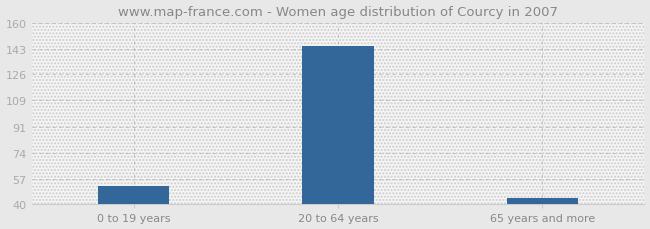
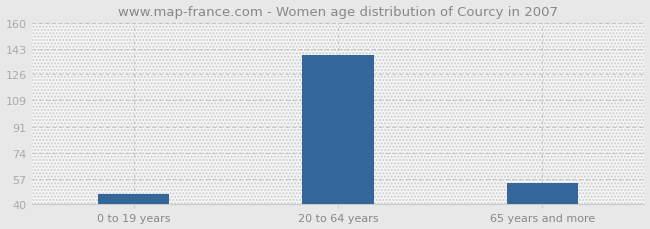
0 to 19 years: 52 -> 47
20 to 64 years: 145 -> 139
65 years and more: 44 -> 54
